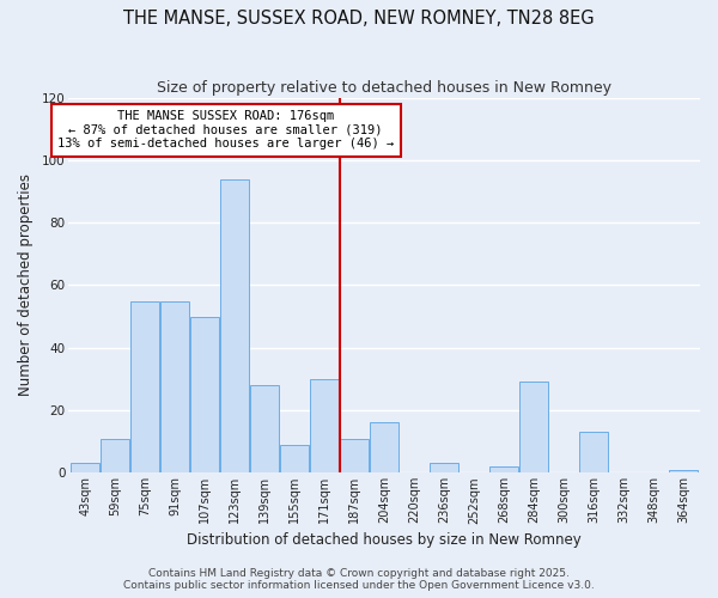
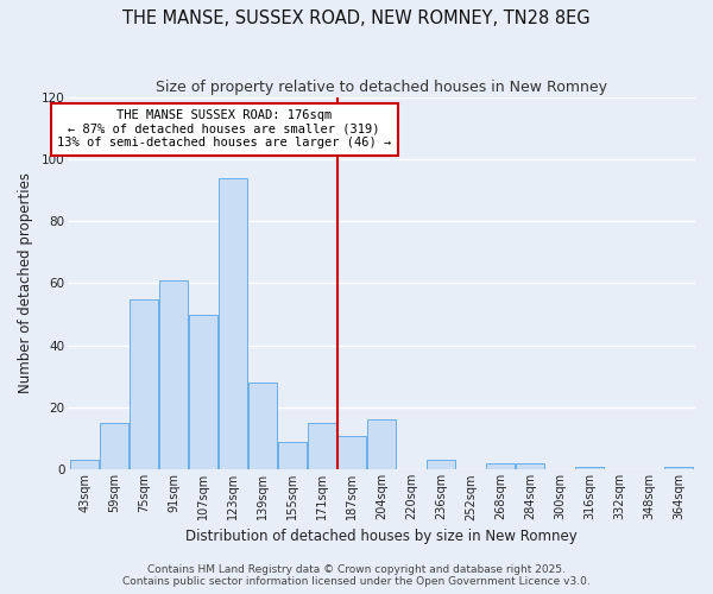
59sqm: 11 -> 15
91sqm: 55 -> 61
171sqm: 30 -> 15
284sqm: 29 -> 2
316sqm: 13 -> 1
